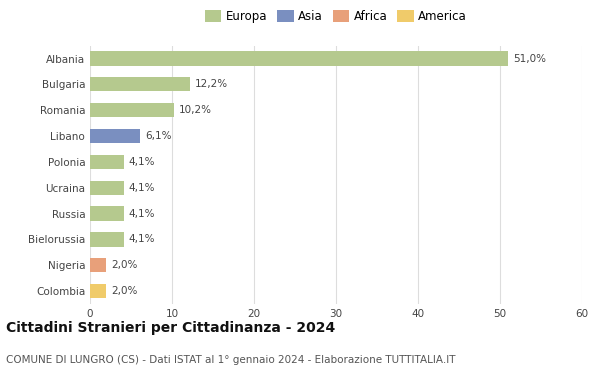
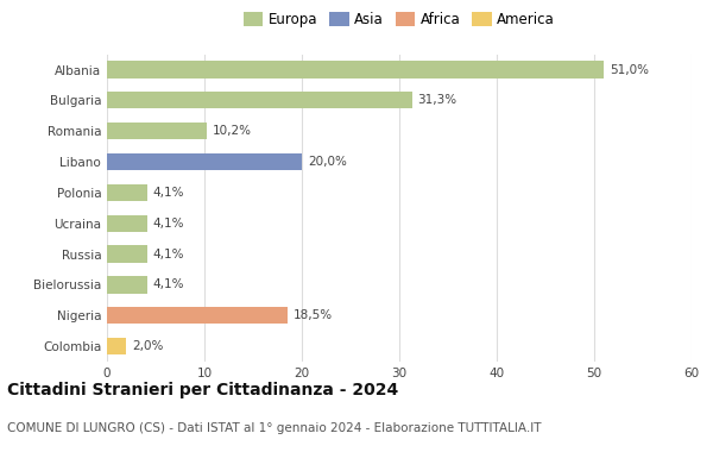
Bulgaria: 12,2% -> 31,3%
Libano: 6,1% -> 20,0%
Nigeria: 2,0% -> 18,5%
